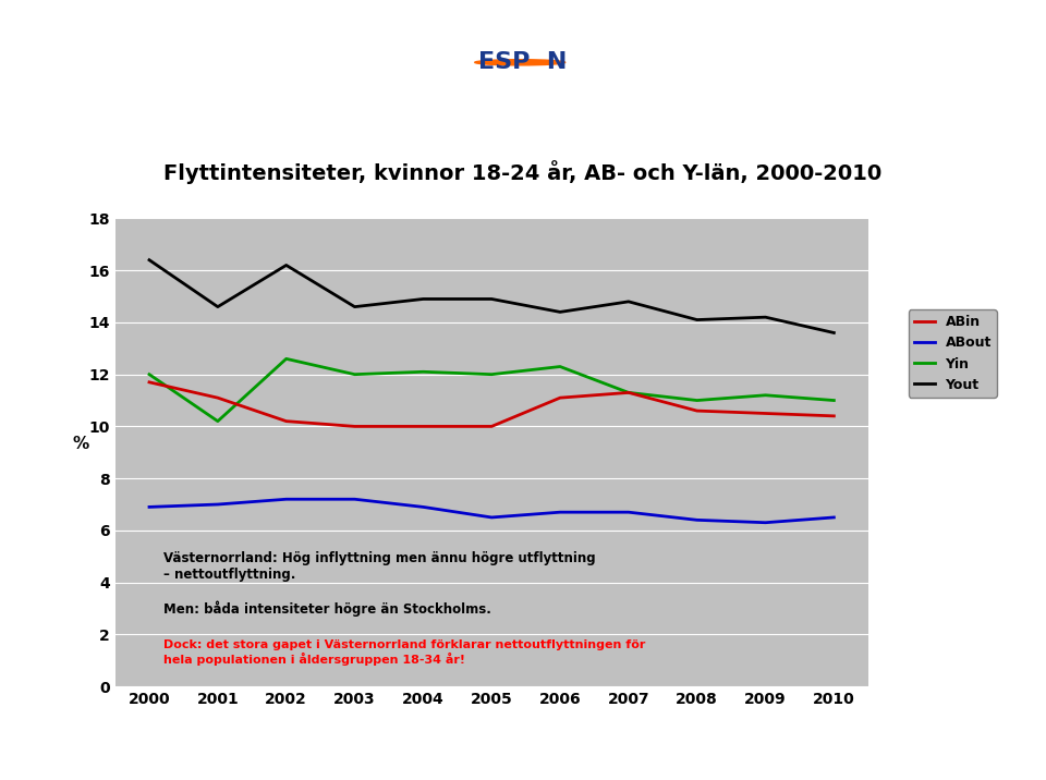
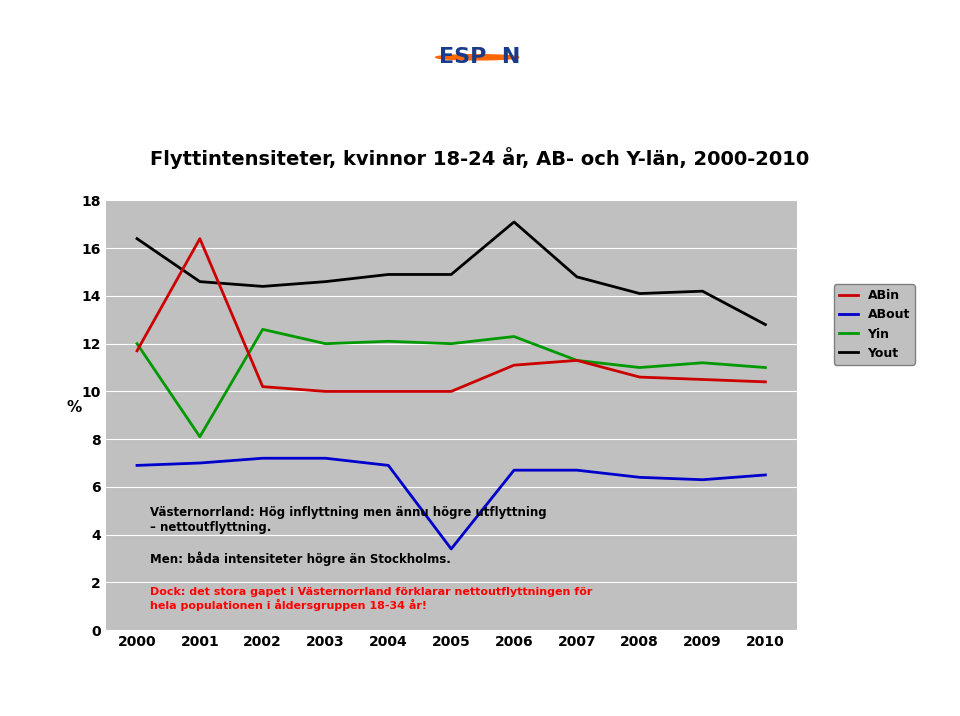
ABin/2001: 11.1 -> 16.4
Yin/2001: 10.2 -> 8.1
Yout/2002: 16.2 -> 14.4
ABout/2005: 6.5 -> 3.4
Yout/2006: 14.4 -> 17.1
Yout/2010: 13.6 -> 12.8
